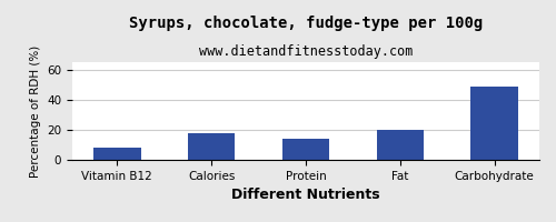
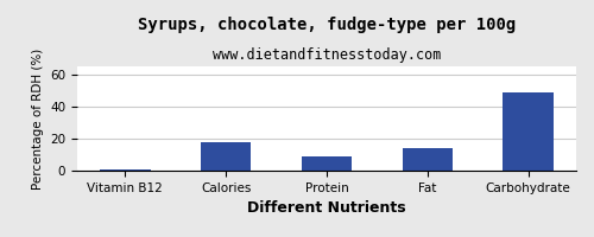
Vitamin B12: 8 -> 1
Protein: 14 -> 9
Fat: 20 -> 14
